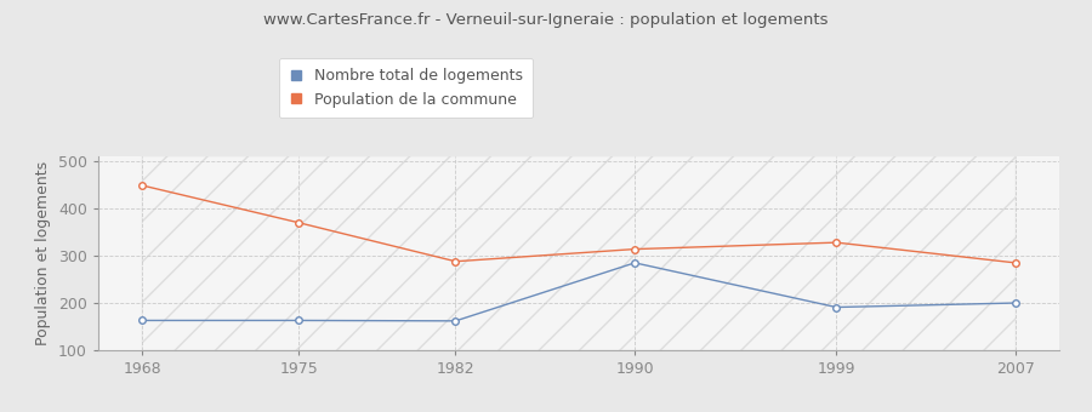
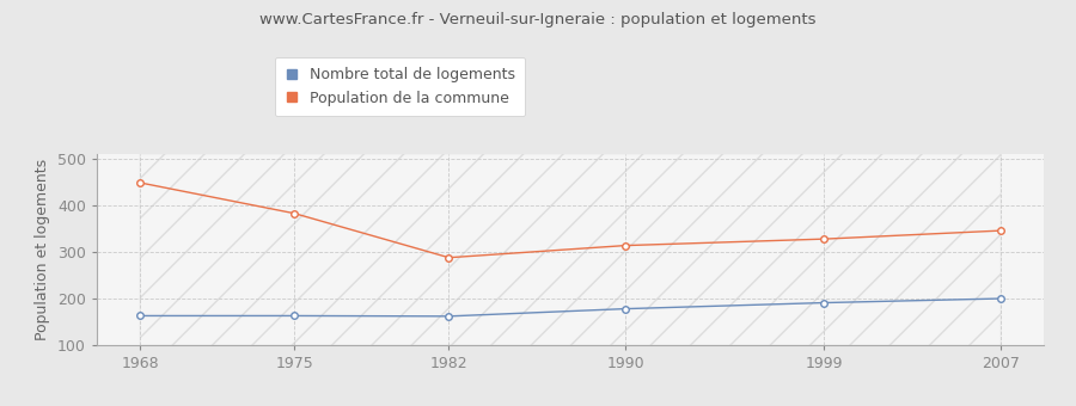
Population de la commune/1975: 370 -> 383
Nombre total de logements/1990: 285 -> 178
Population de la commune/2007: 285 -> 346
